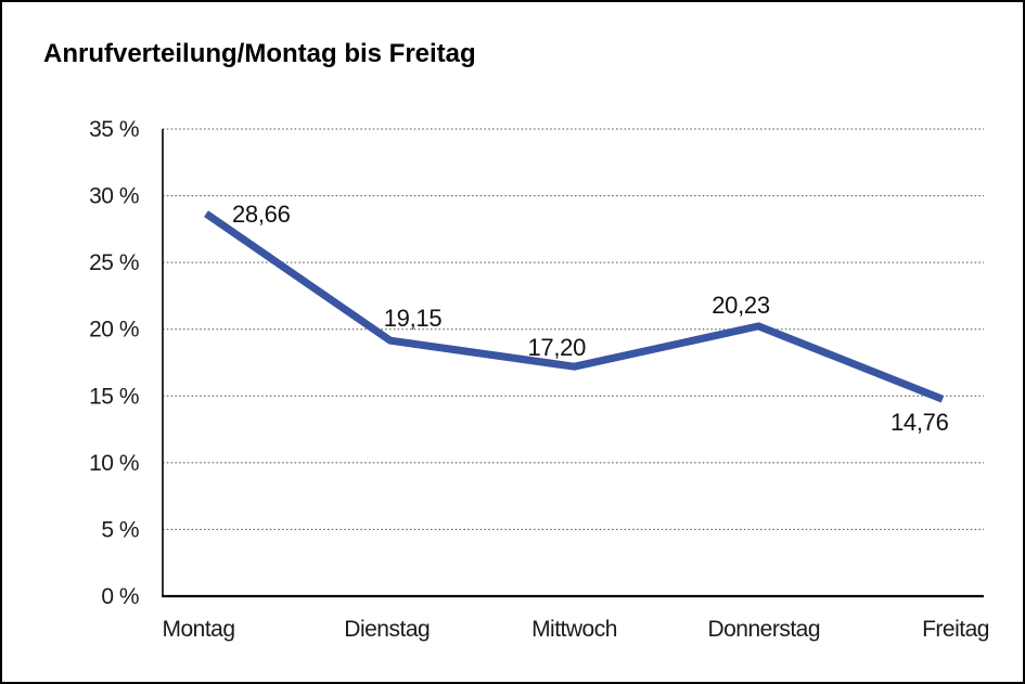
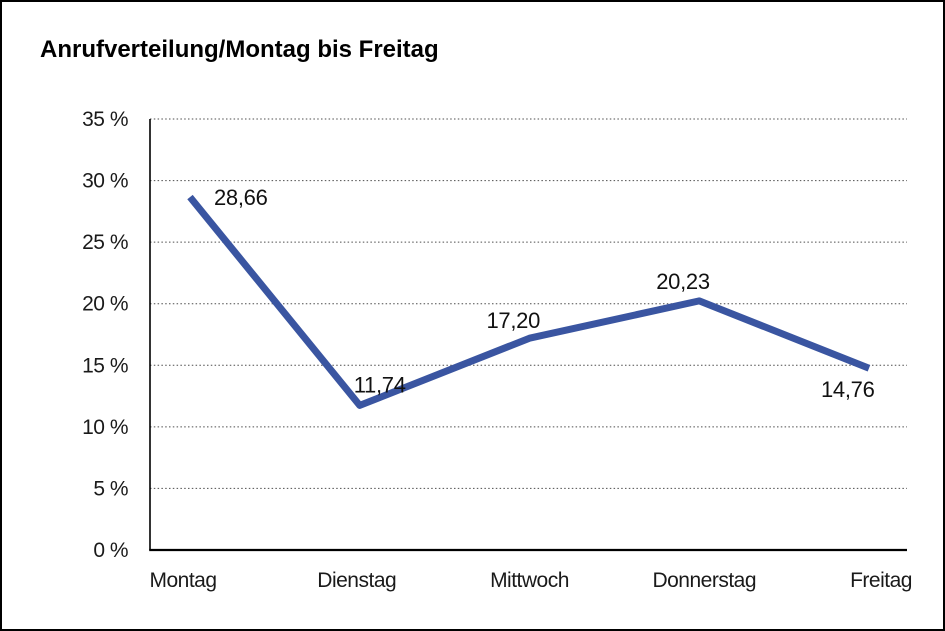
Dienstag: 19,15 -> 11,74
